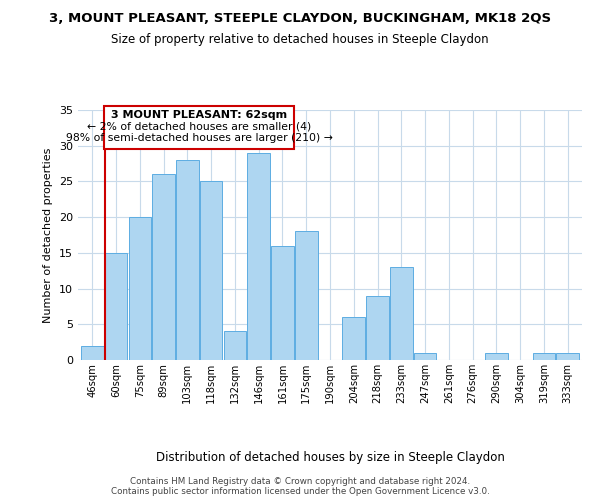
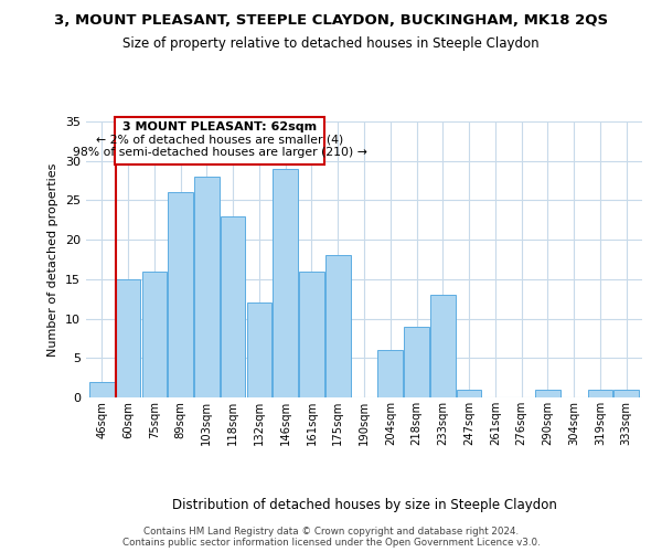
75sqm: 20 -> 16
118sqm: 25 -> 23
132sqm: 4 -> 12
